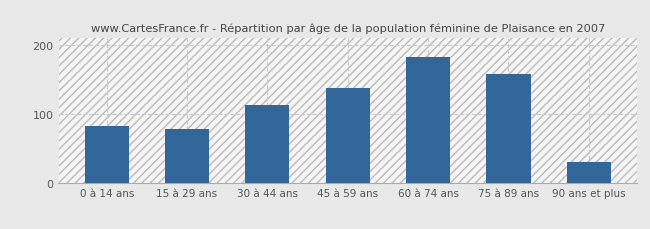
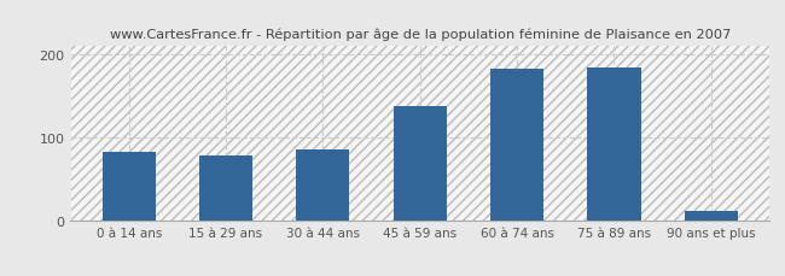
30 à 44 ans: 113 -> 86
75 à 89 ans: 158 -> 184
90 ans et plus: 30 -> 12
